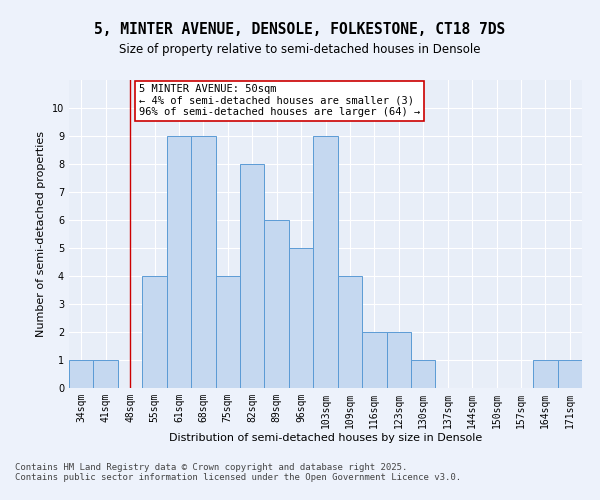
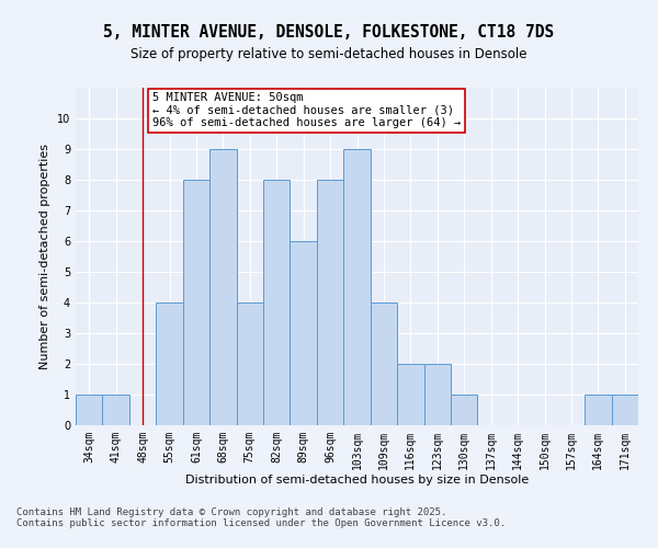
61sqm: 9 -> 8
96sqm: 5 -> 8
